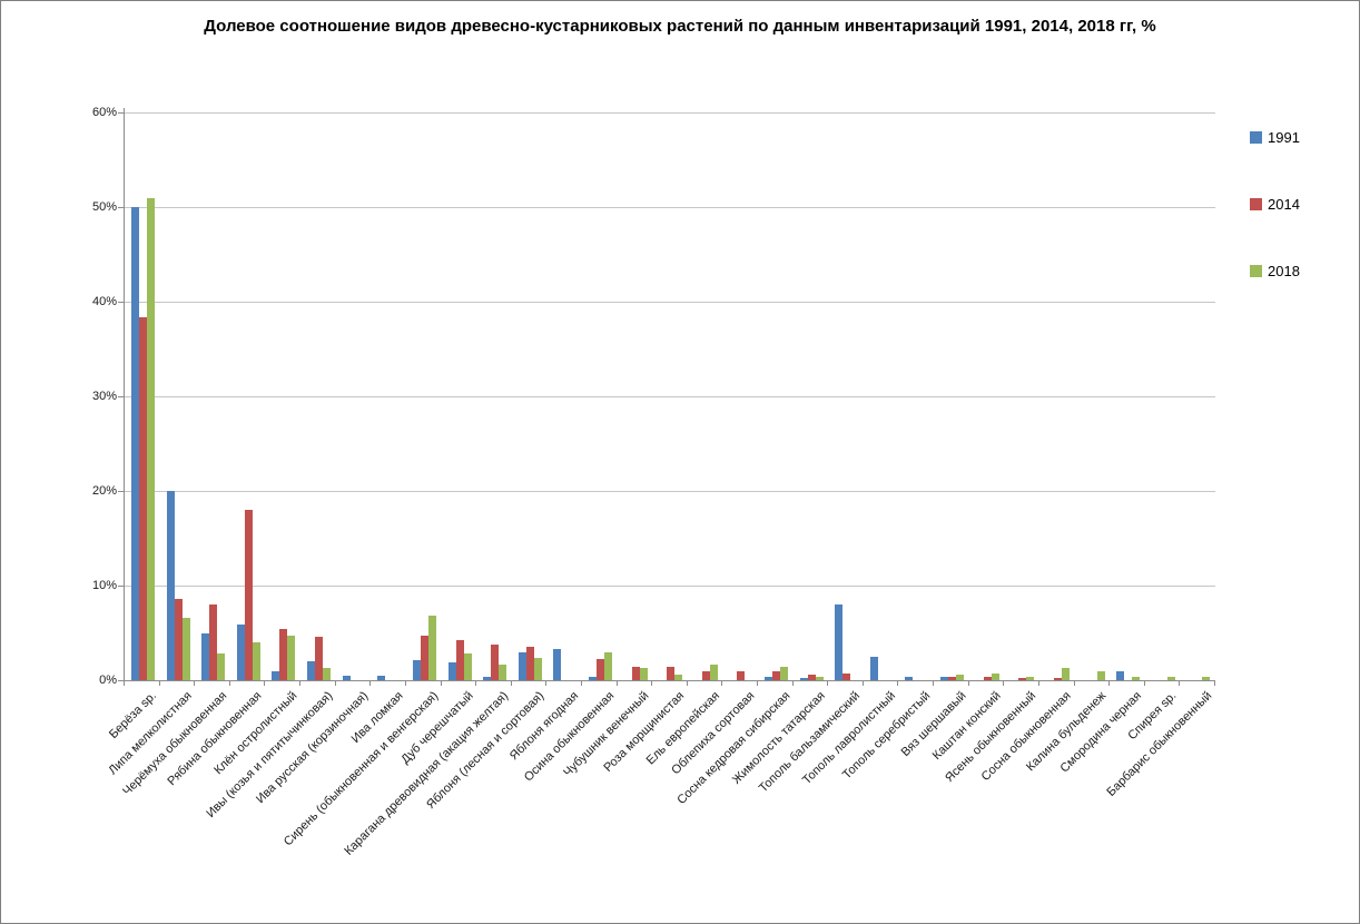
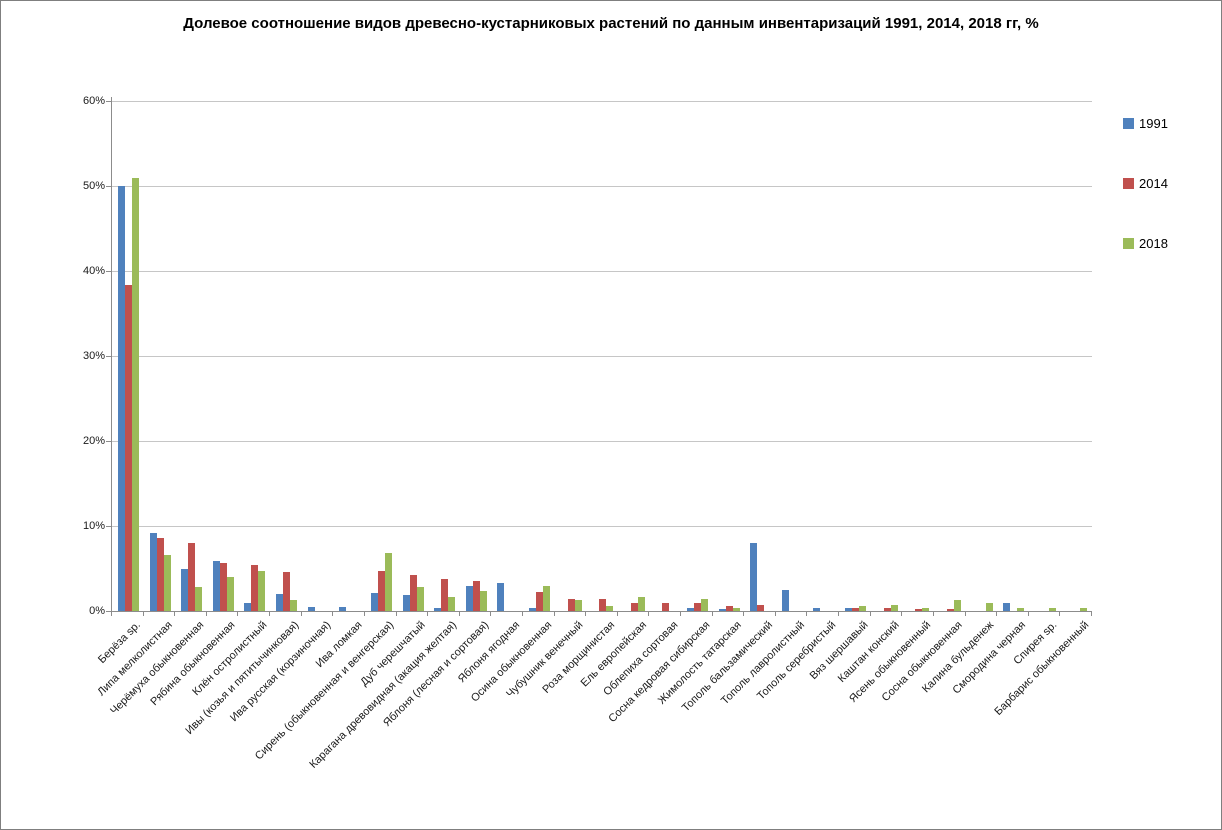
1991/Липа мелколистная: 20% -> 9%
2014/Рябина обыкновенная: 18% -> 6%
